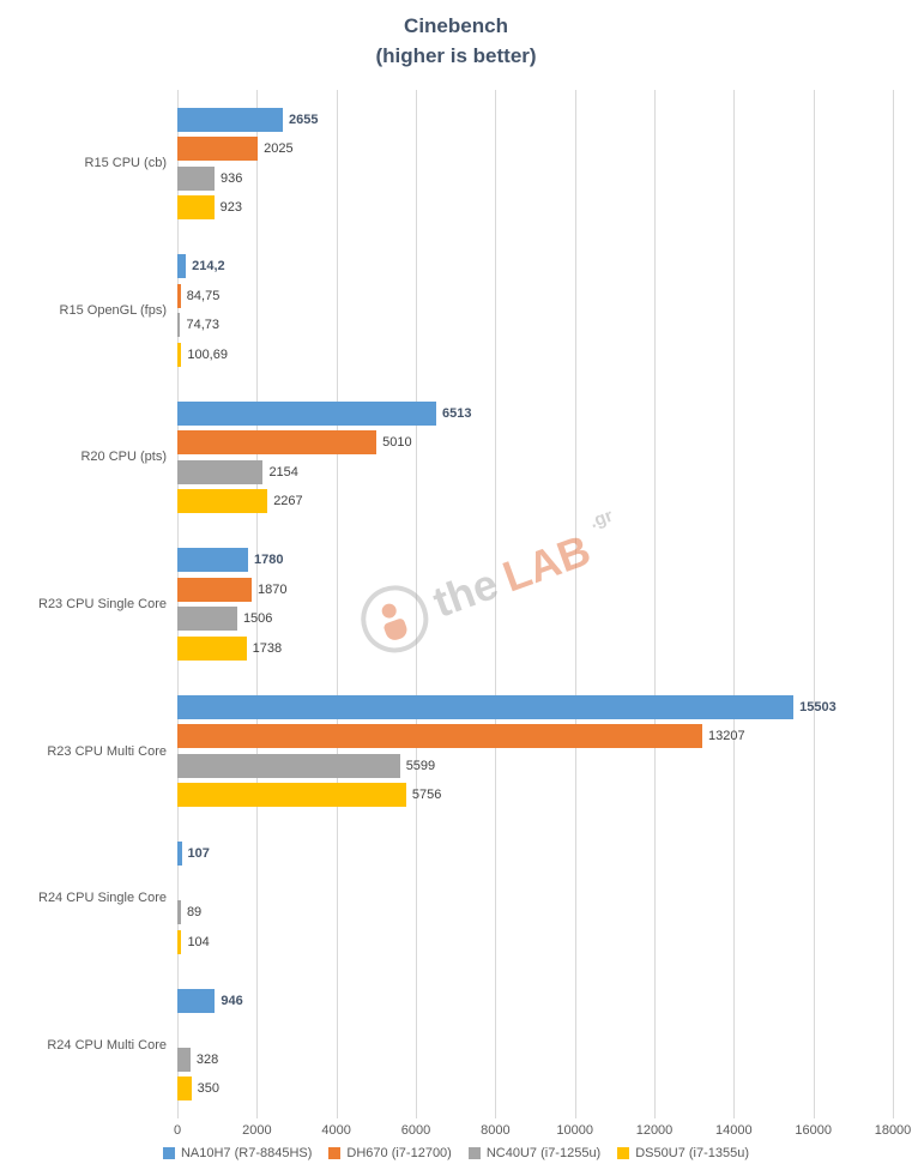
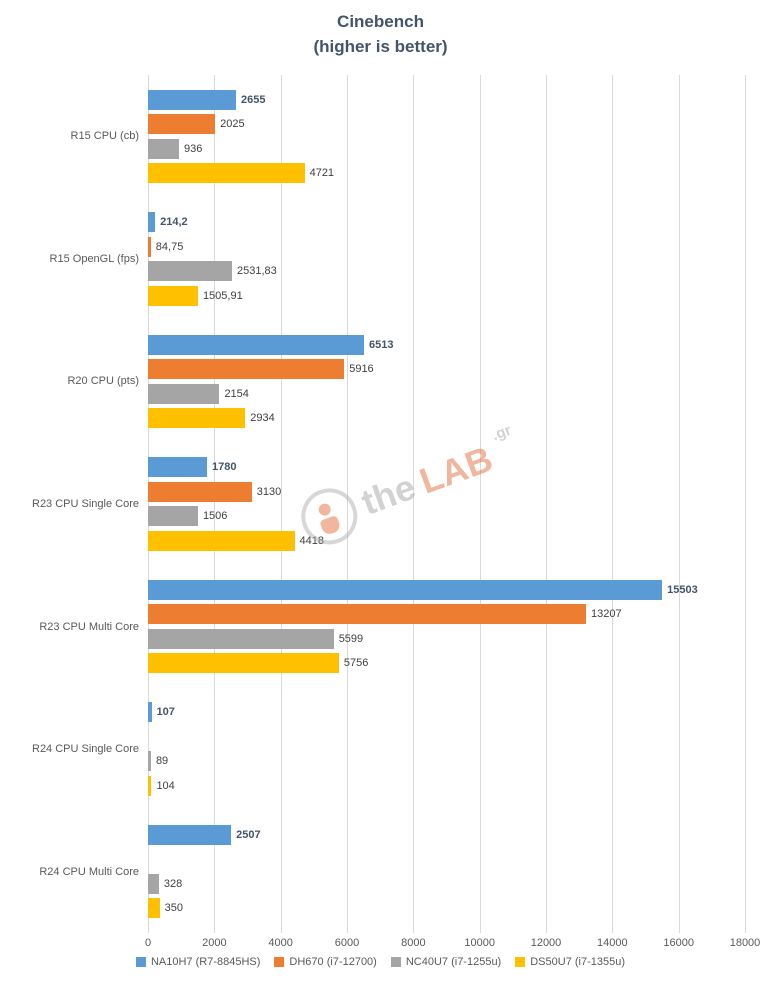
DS50U7 (i7-1355u)/R15 CPU (cb): 923 -> 4721
NC40U7 (i7-1255u)/R15 OpenGL (fps): 74,73 -> 2531,83
DS50U7 (i7-1355u)/R15 OpenGL (fps): 100,69 -> 1505,91
DH670 (i7-12700)/R20 CPU (pts): 5010 -> 5916
DS50U7 (i7-1355u)/R20 CPU (pts): 2267 -> 2934
DH670 (i7-12700)/R23 CPU Single Core: 1870 -> 3130
DS50U7 (i7-1355u)/R23 CPU Single Core: 1738 -> 4418
NA10H7 (R7-8845HS)/R24 CPU Multi Core: 946 -> 2507
